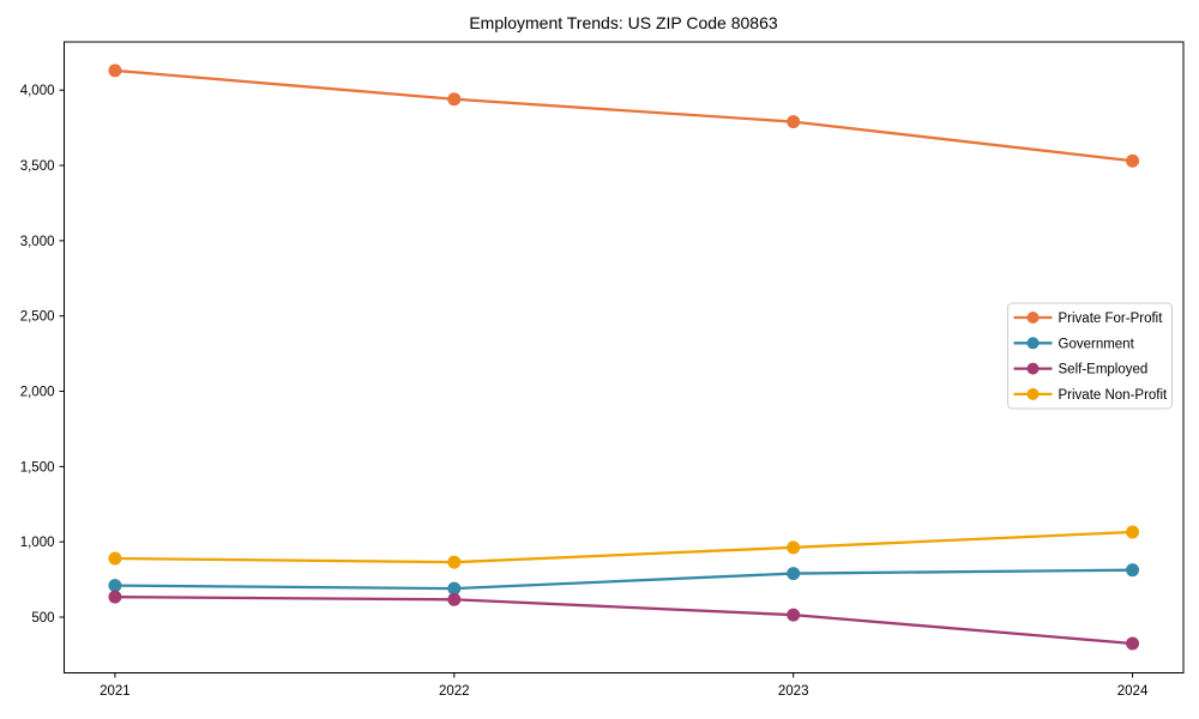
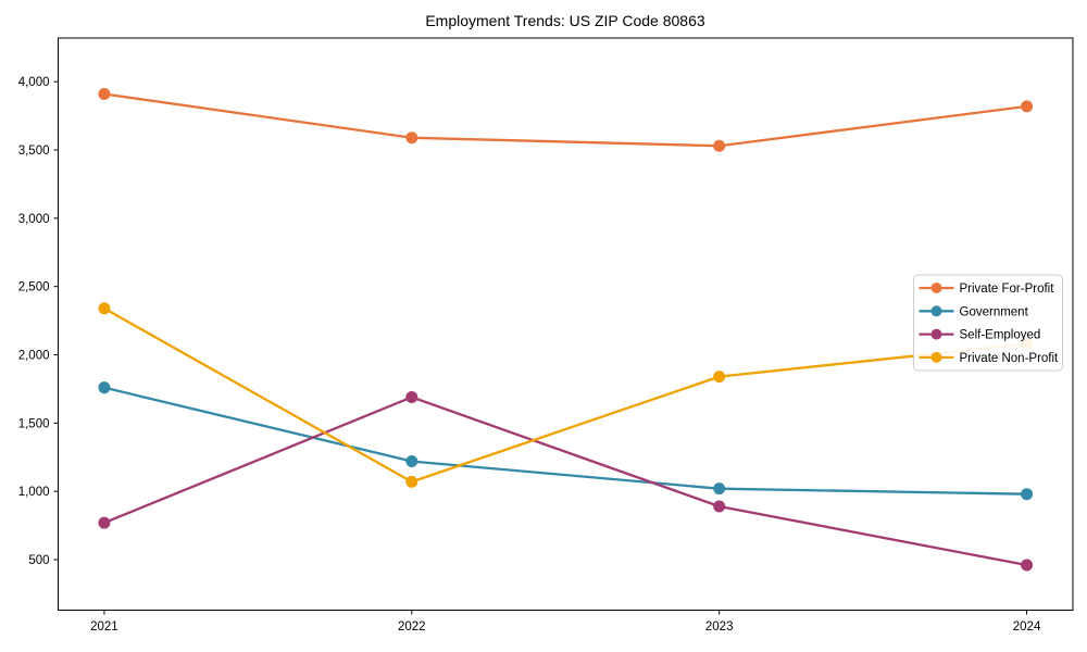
Private For-Profit/2021: 4130 -> 3910
Government/2021: 710 -> 1760
Self-Employed/2021: 630 -> 770
Private Non-Profit/2021: 890 -> 2340
Private For-Profit/2022: 3940 -> 3590
Government/2022: 690 -> 1220
Self-Employed/2022: 620 -> 1690
Private Non-Profit/2022: 860 -> 1070
Private For-Profit/2023: 3790 -> 3530
Government/2023: 790 -> 1020
Self-Employed/2023: 520 -> 890
Private Non-Profit/2023: 960 -> 1840
Private For-Profit/2024: 3530 -> 3820
Government/2024: 810 -> 980
Self-Employed/2024: 320 -> 460
Private Non-Profit/2024: 1060 -> 2080
